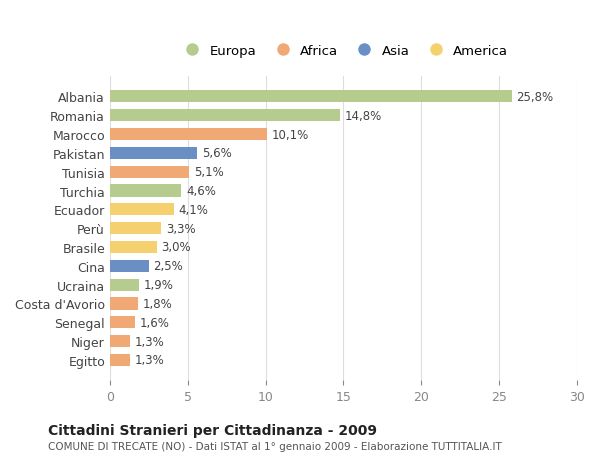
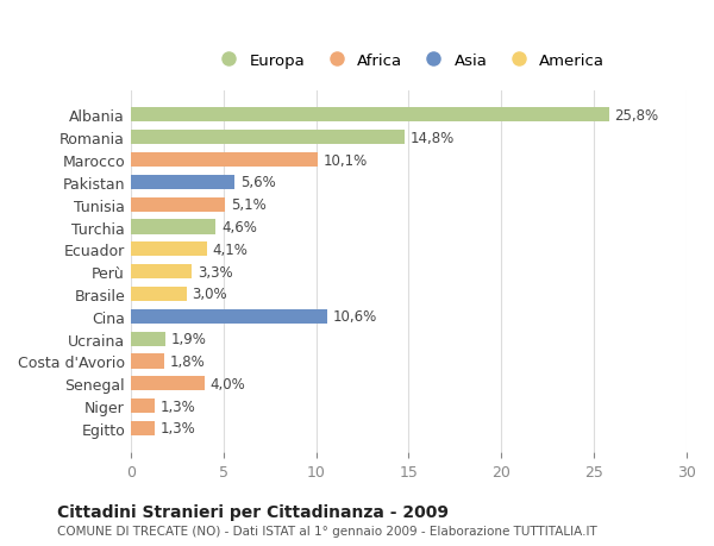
Cina: 2,5% -> 10,6%
Senegal: 1,6% -> 4,0%
